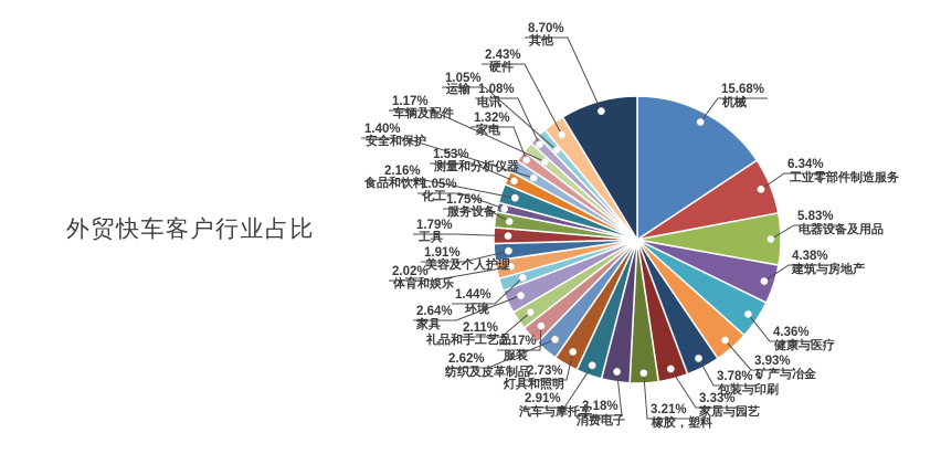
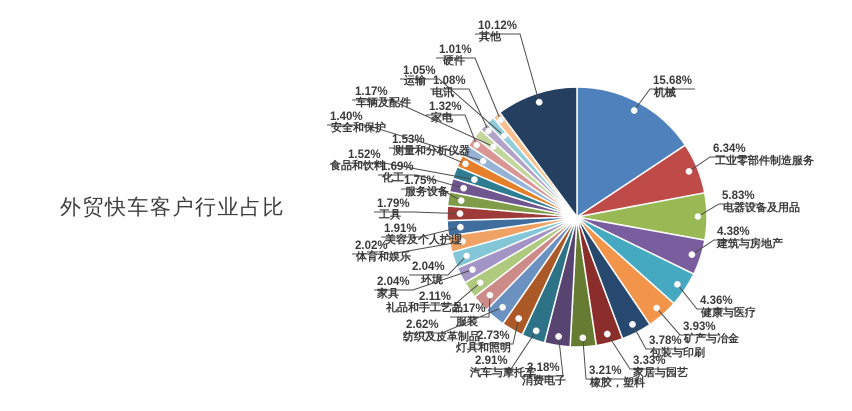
家具: 2.64% -> 2.04%
环境: 1.44% -> 2.04%
化工: 1.05% -> 1.69%
食品和饮料: 2.16% -> 1.52%
硬件: 2.43% -> 1.01%
其他: 8.70% -> 10.12%
